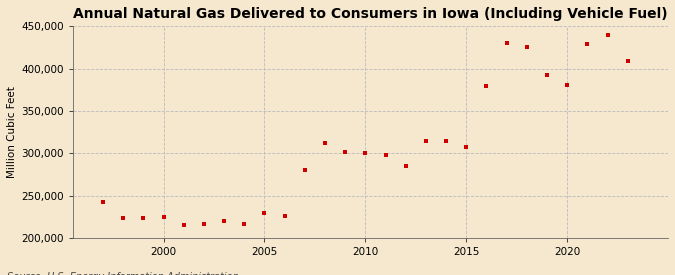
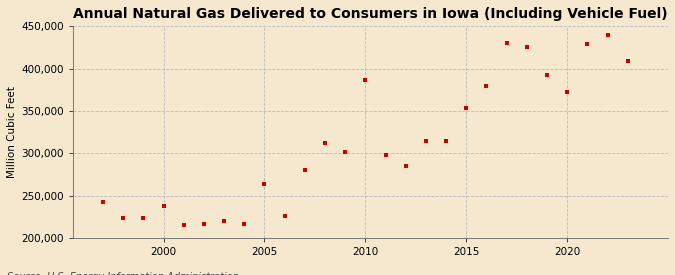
2000: 225,000 -> 238,000
2005: 230,000 -> 264,000
2010: 300,000 -> 386,000
2015: 307,000 -> 354,000
2020: 381,000 -> 372,000
